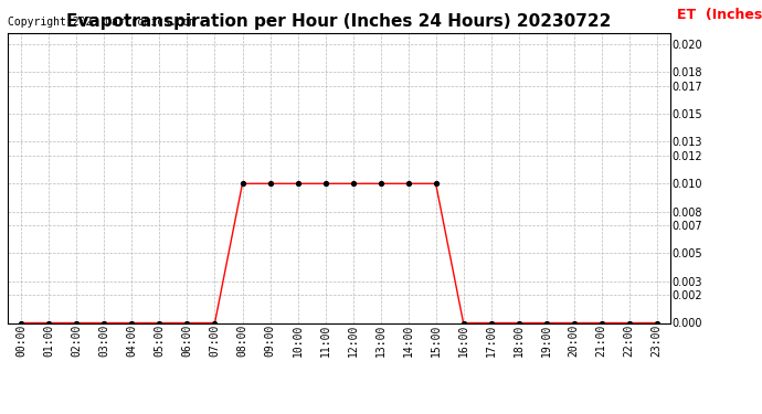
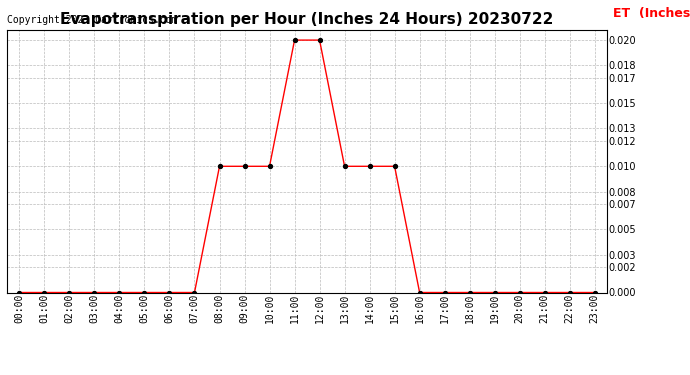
11:00: 0.01 -> 0.02
12:00: 0.01 -> 0.02
